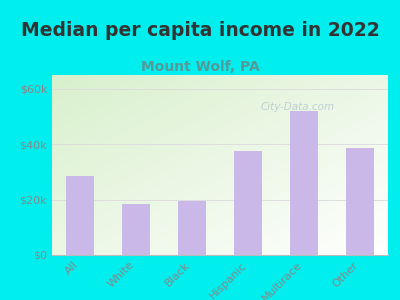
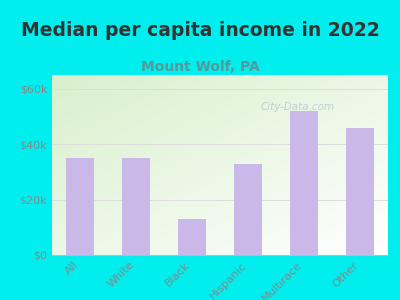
All: $28.5k -> $35.0k
White: $18.5k -> $35.2k
Black: $19.5k -> $13.0k
Hispanic: $37.5k -> $33.0k
Other: $38.5k -> $46.0k
